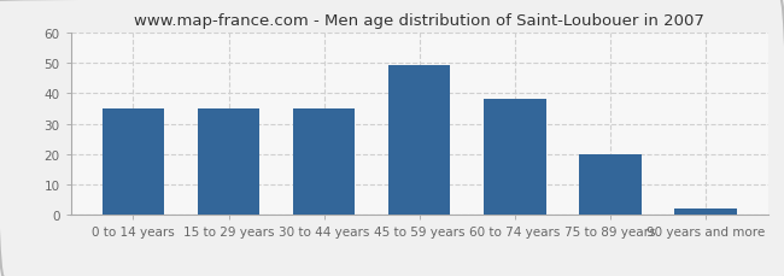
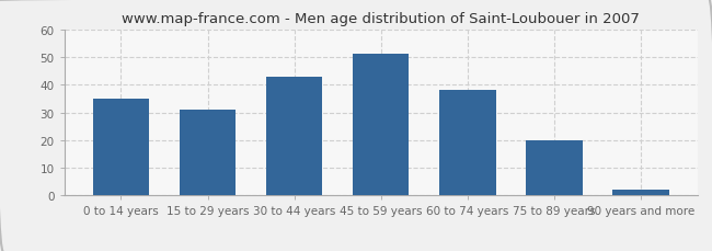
15 to 29 years: 35 -> 31
30 to 44 years: 35 -> 43
45 to 59 years: 49 -> 51
